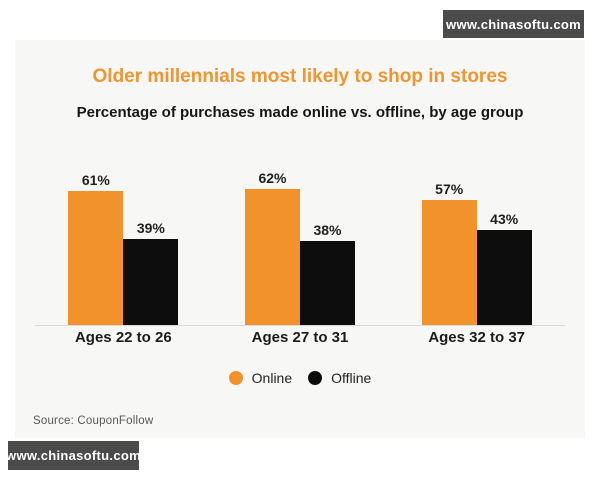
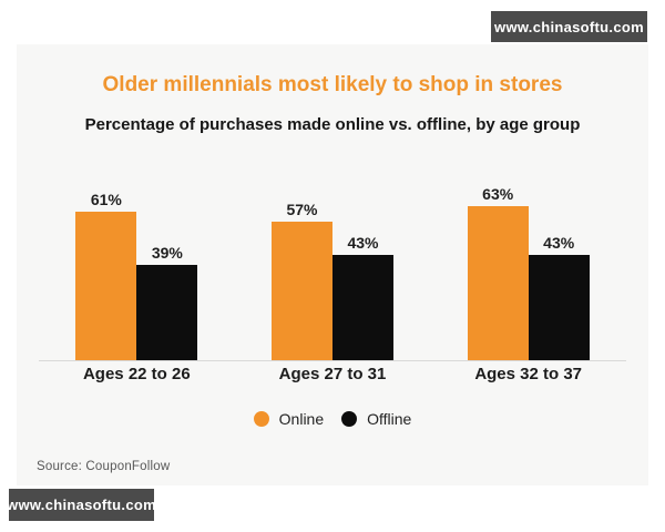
Online/Ages 27 to 31: 62% -> 57%
Offline/Ages 27 to 31: 38% -> 43%
Online/Ages 32 to 37: 57% -> 63%
